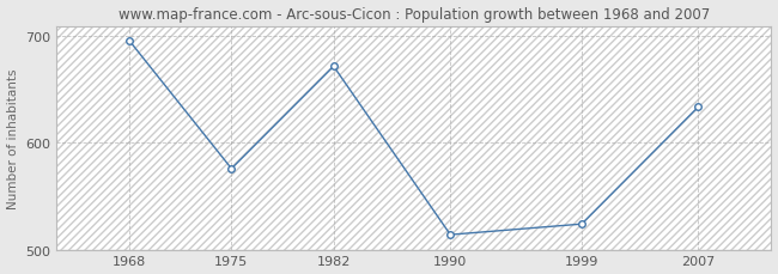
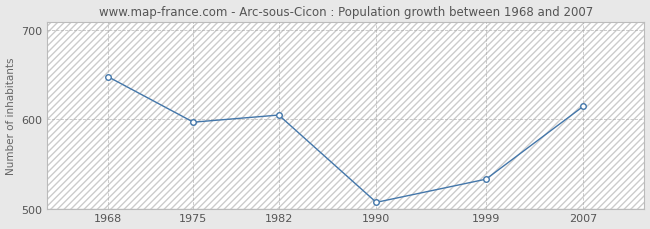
1968: 696 -> 648
1975: 576 -> 597
1982: 672 -> 605
1990: 514 -> 507
1999: 524 -> 533
2007: 634 -> 615
